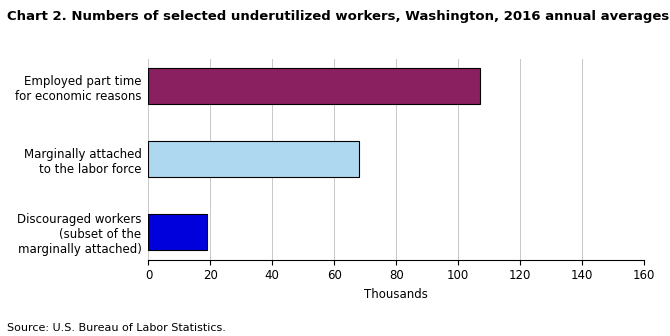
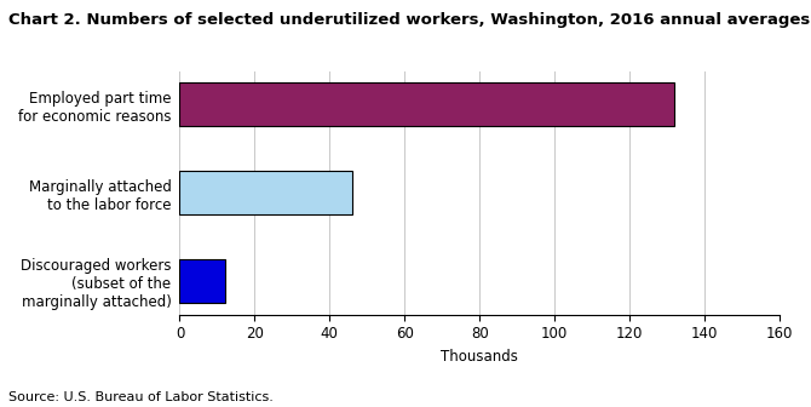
Employed part time for economic reasons: 107 -> 132
Marginally attached to the labor force: 68 -> 46
Discouraged workers (subset of the marginally attached): 19 -> 12
